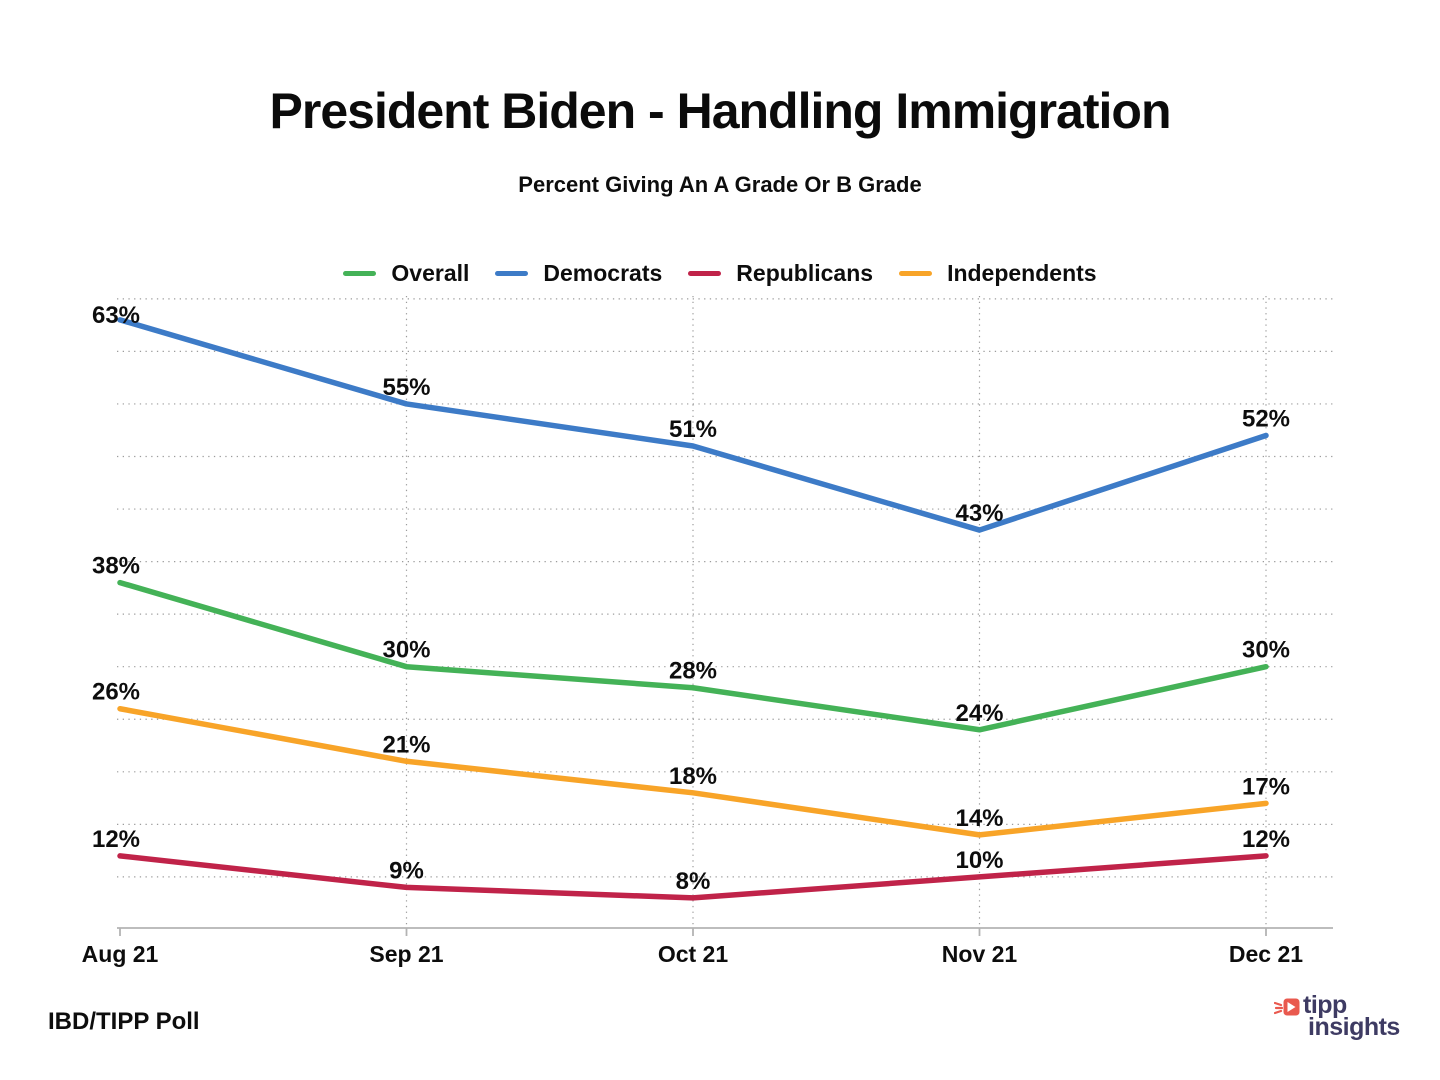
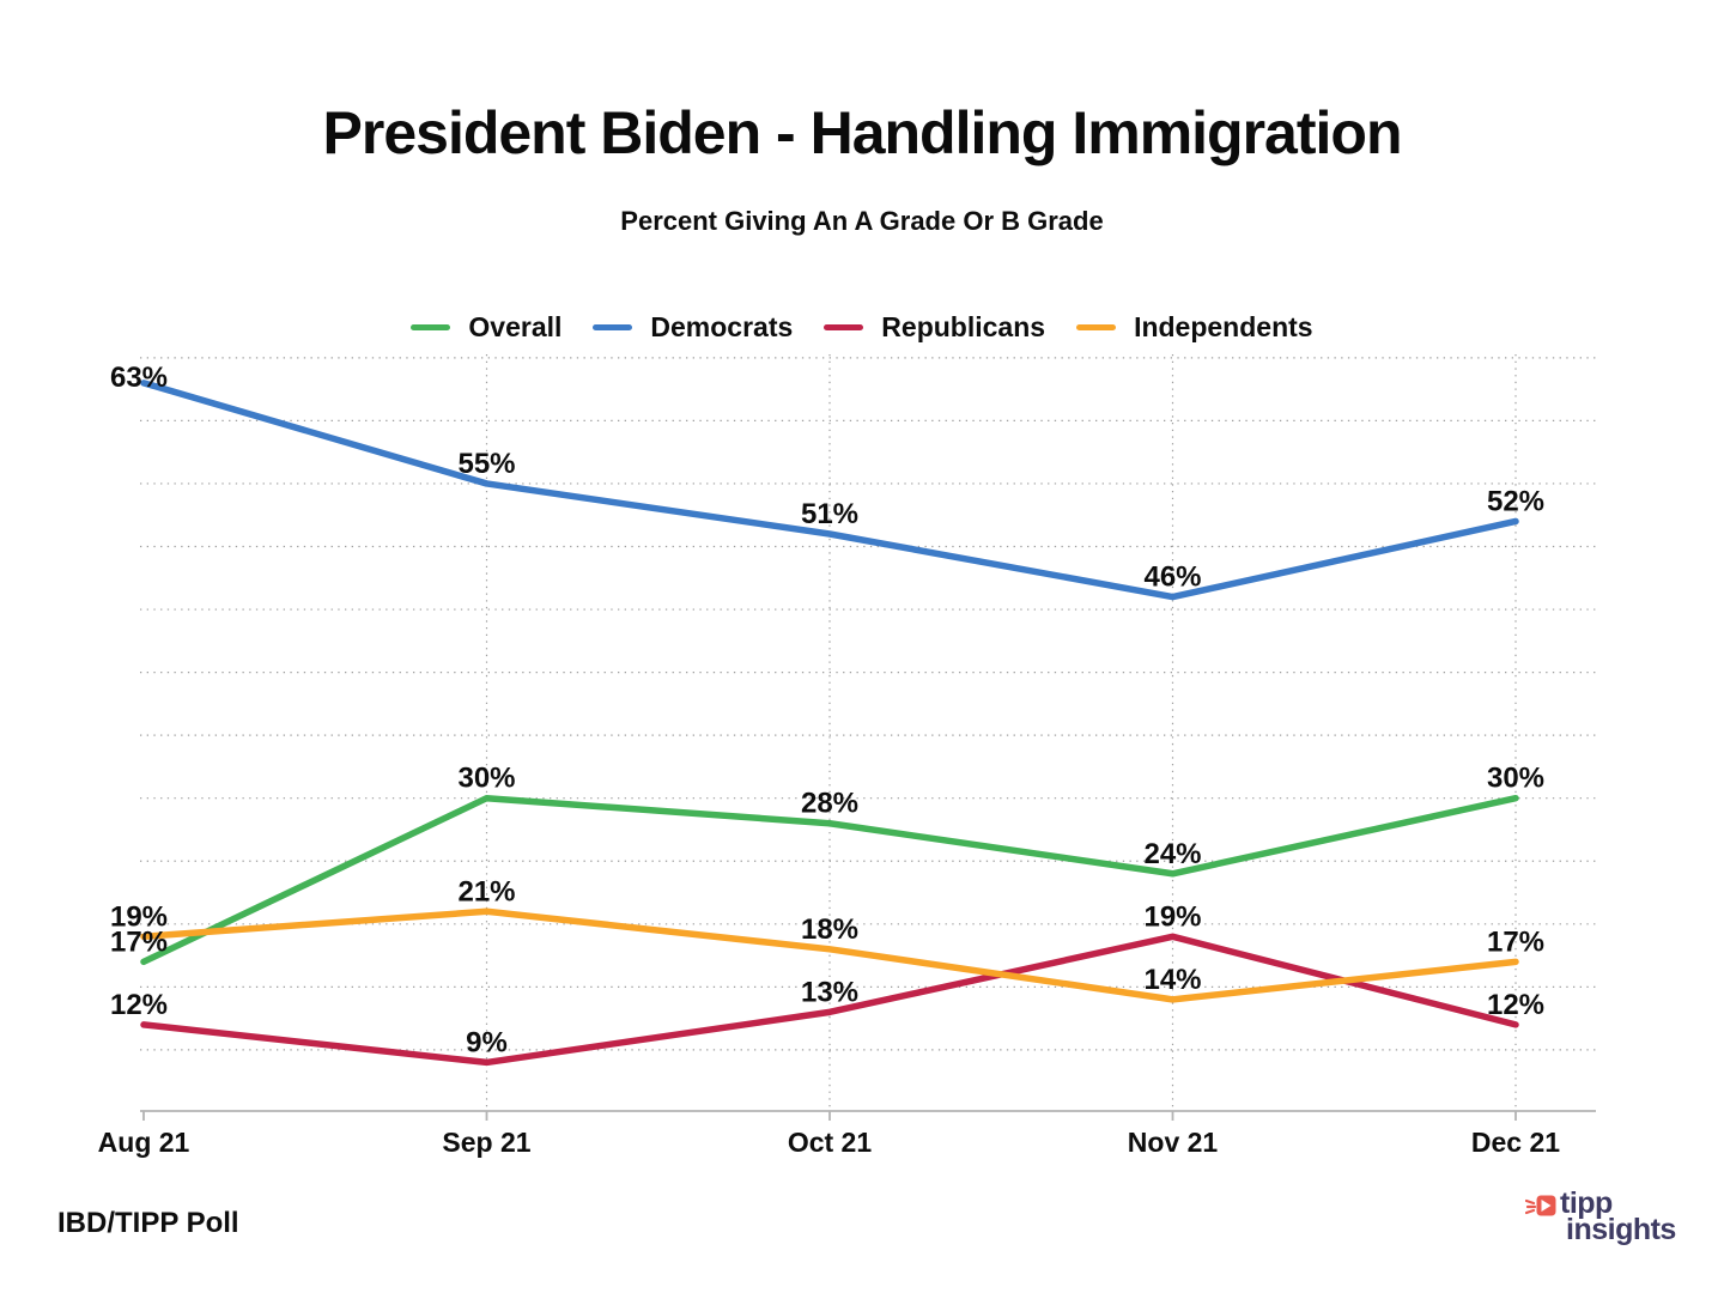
Overall/Aug 21: 38% -> 17%
Independents/Aug 21: 26% -> 19%
Republicans/Oct 21: 8% -> 13%
Democrats/Nov 21: 43% -> 46%
Republicans/Nov 21: 10% -> 19%
